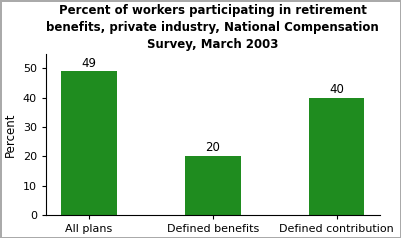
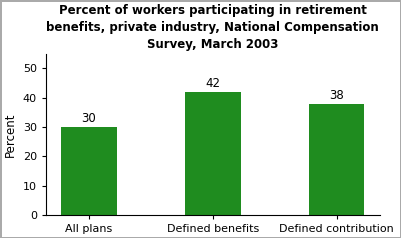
All plans: 49 -> 30
Defined benefits: 20 -> 42
Defined contribution: 40 -> 38
